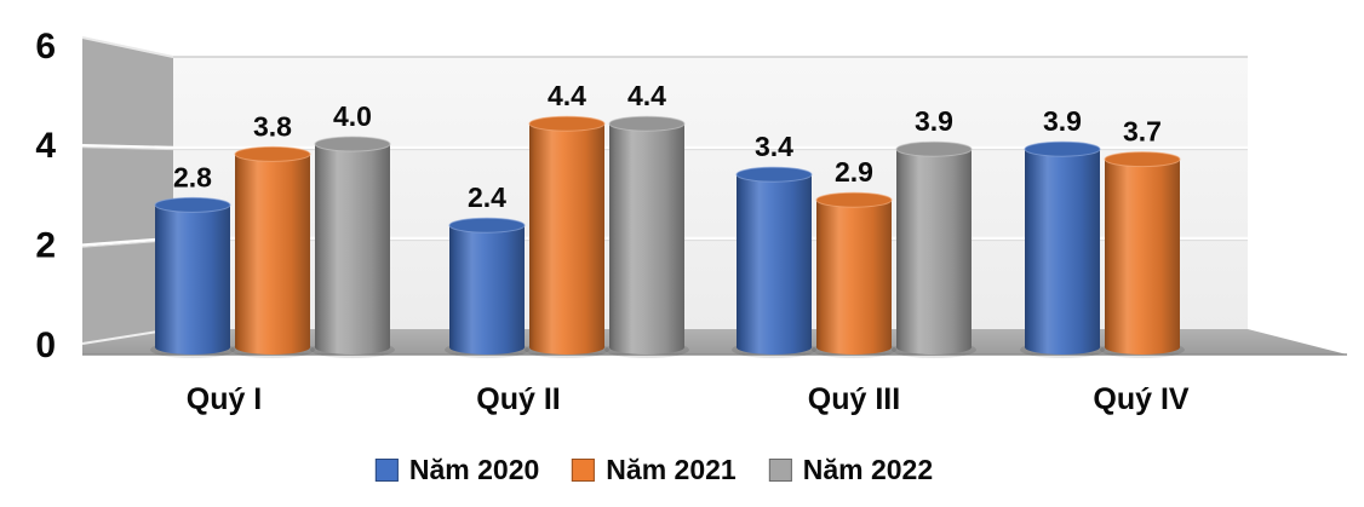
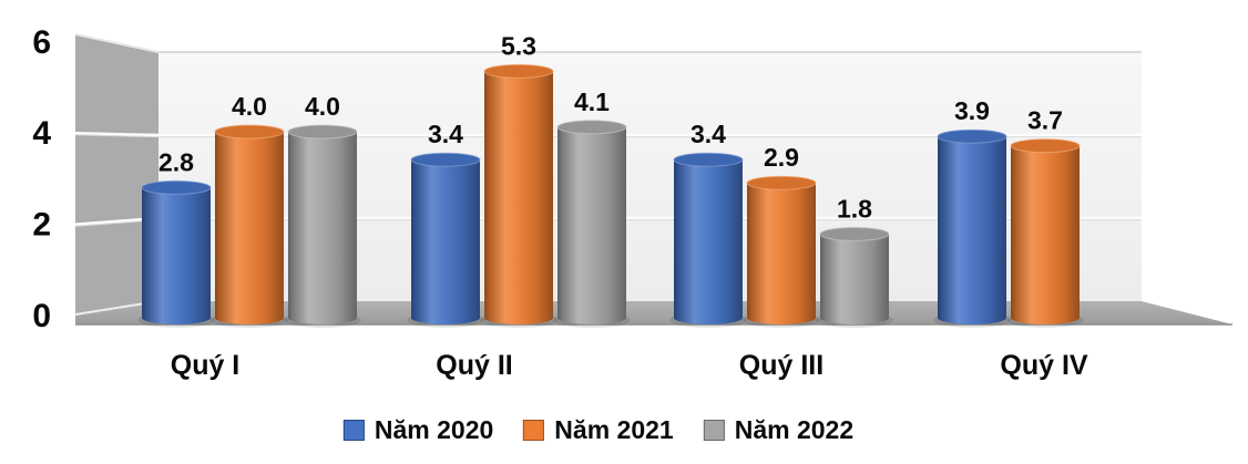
Năm 2021/Quý I: 3.8 -> 4.0
Năm 2020/Quý II: 2.4 -> 3.4
Năm 2021/Quý II: 4.4 -> 5.3
Năm 2022/Quý II: 4.4 -> 4.1
Năm 2022/Quý III: 3.9 -> 1.8
